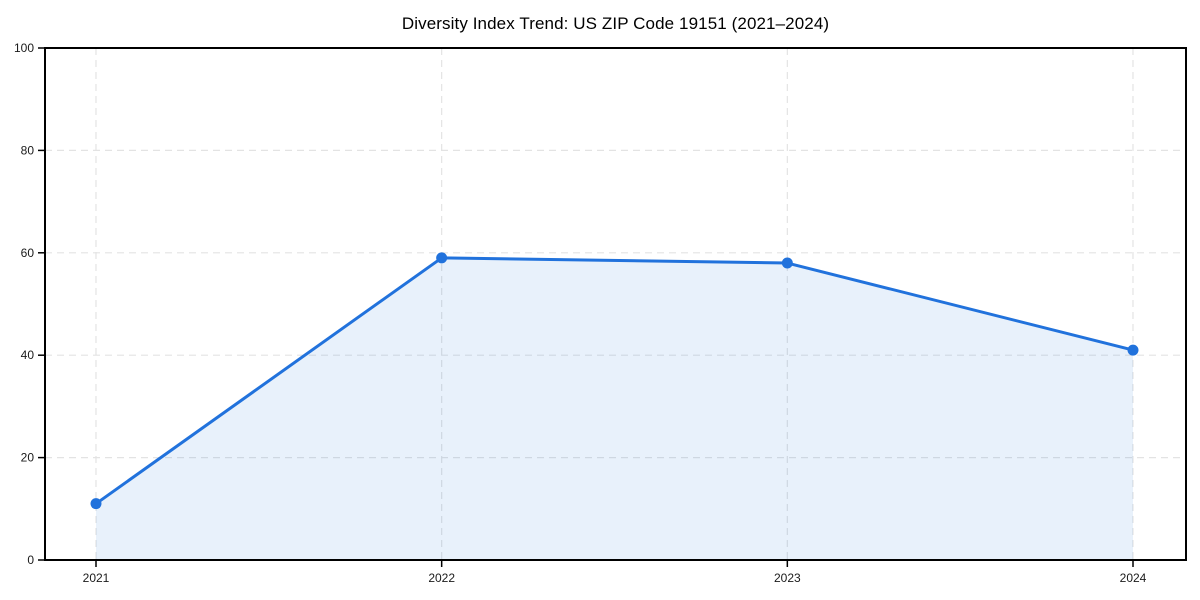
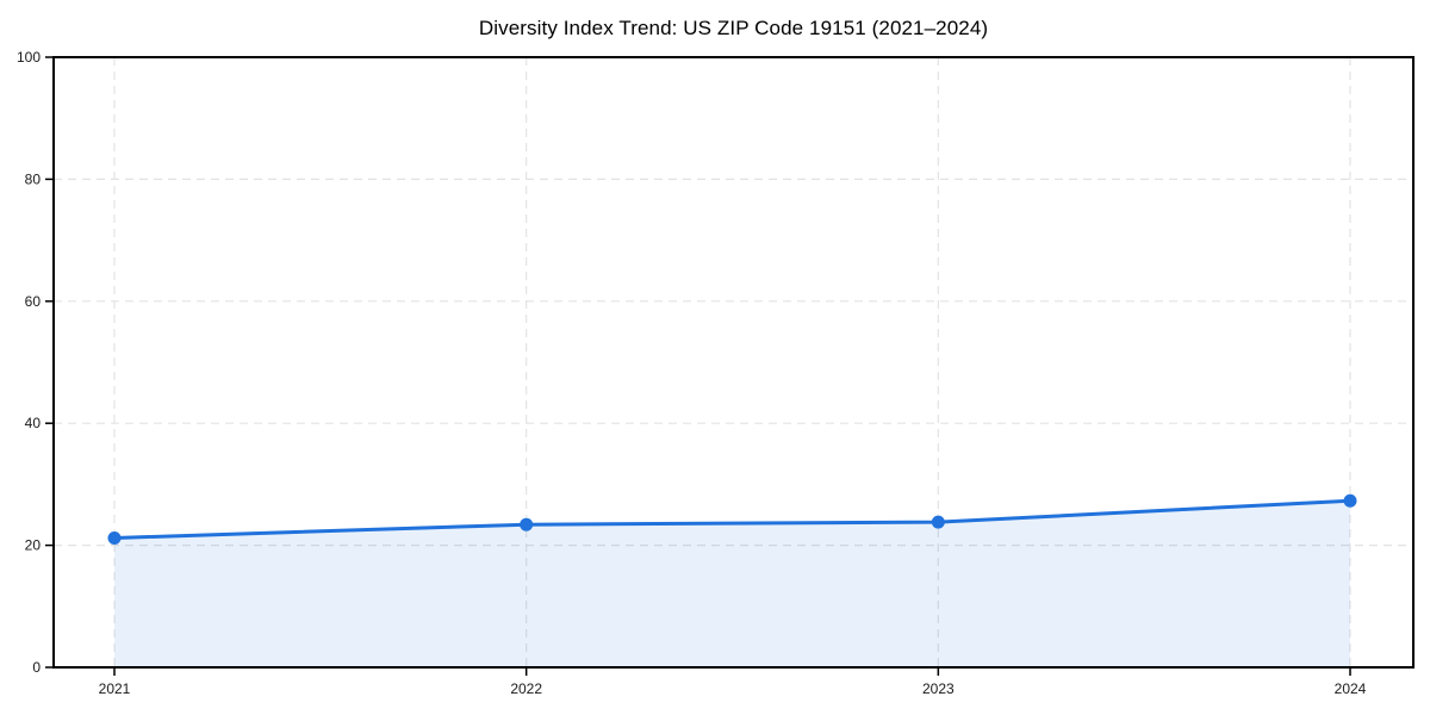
2021: 11 -> 21
2022: 59 -> 23
2023: 58 -> 24
2024: 41 -> 27
